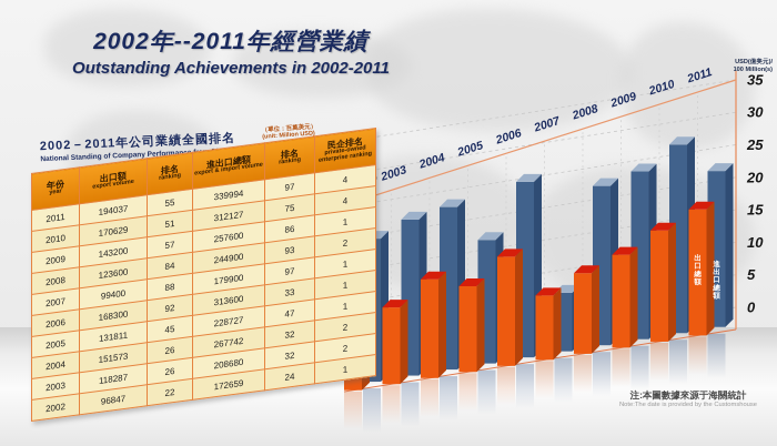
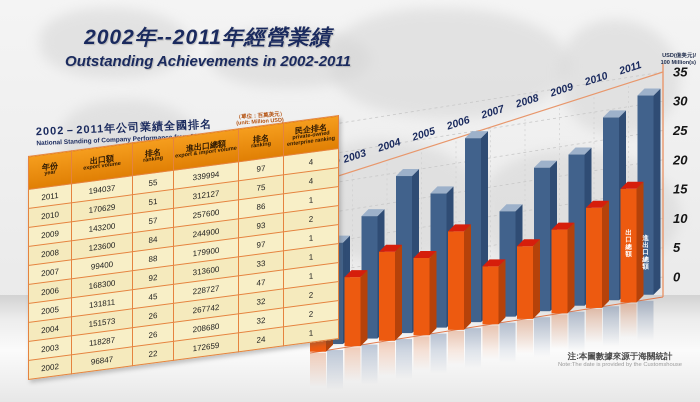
進出口總額/2002: 22 -> 17
進出口總額/2003: 24 -> 21
進出口總額/2004: 25 -> 27
進出口總額/2005: 19 -> 23
進出口總額/2006: 27 -> 31
進出口總額/2007: 9 -> 18
進出口總額/2010: 29 -> 31
進出口總額/2011: 24 -> 34
